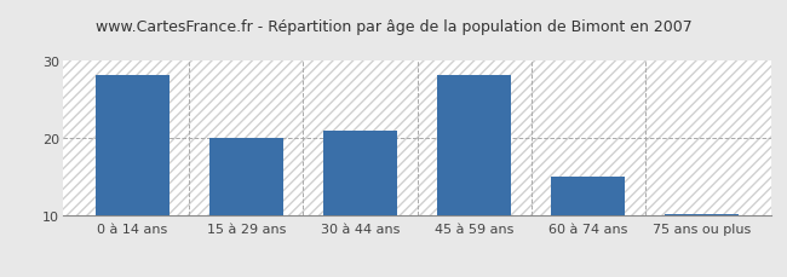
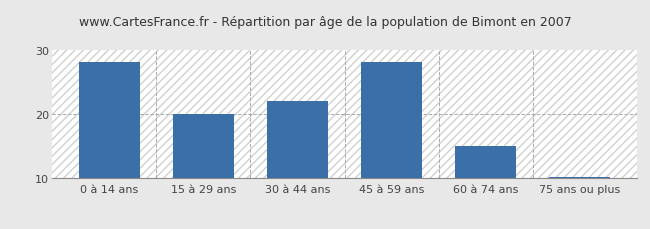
30 à 44 ans: 21.0 -> 22.0
